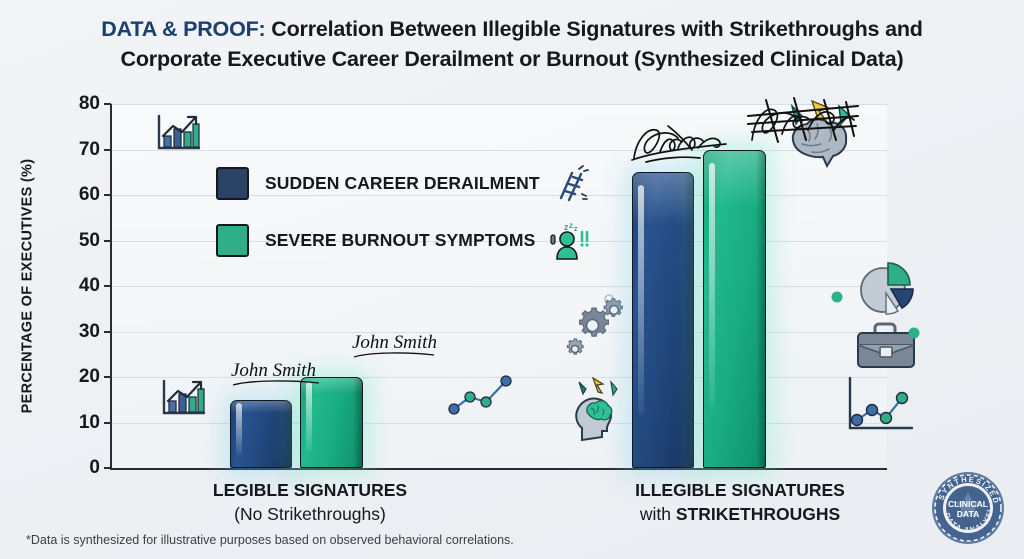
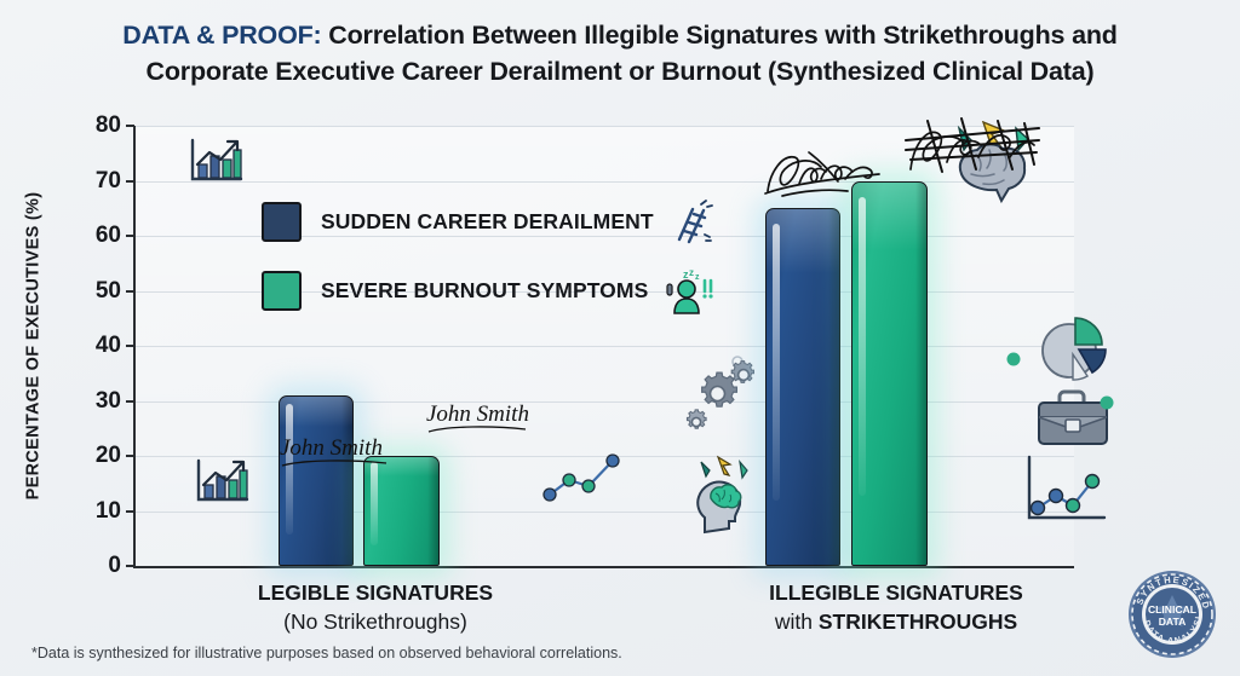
SUDDEN CAREER DERAILMENT/LEGIBLE SIGNATURES (No Strikethroughs): 15 -> 31
